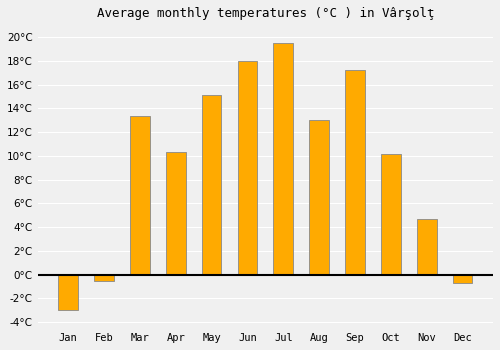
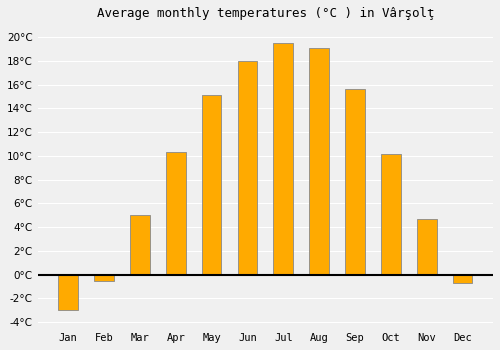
Mar: 13.4°C -> 5.0°C
Aug: 13.0°C -> 19.1°C
Sep: 17.2°C -> 15.6°C
